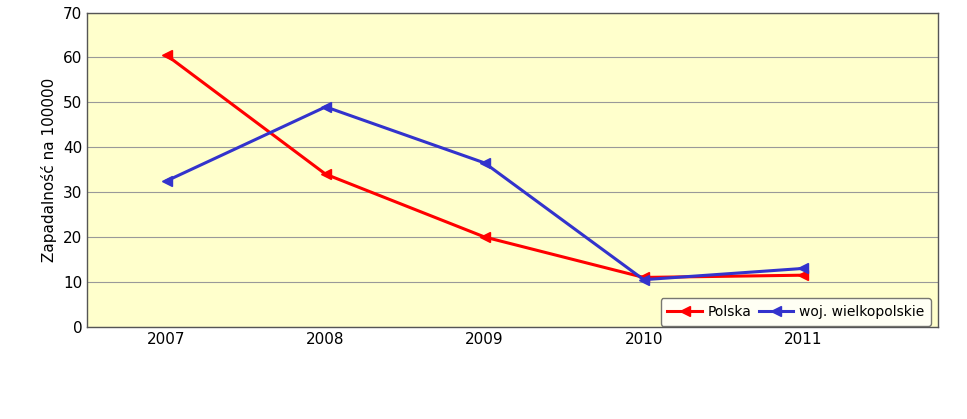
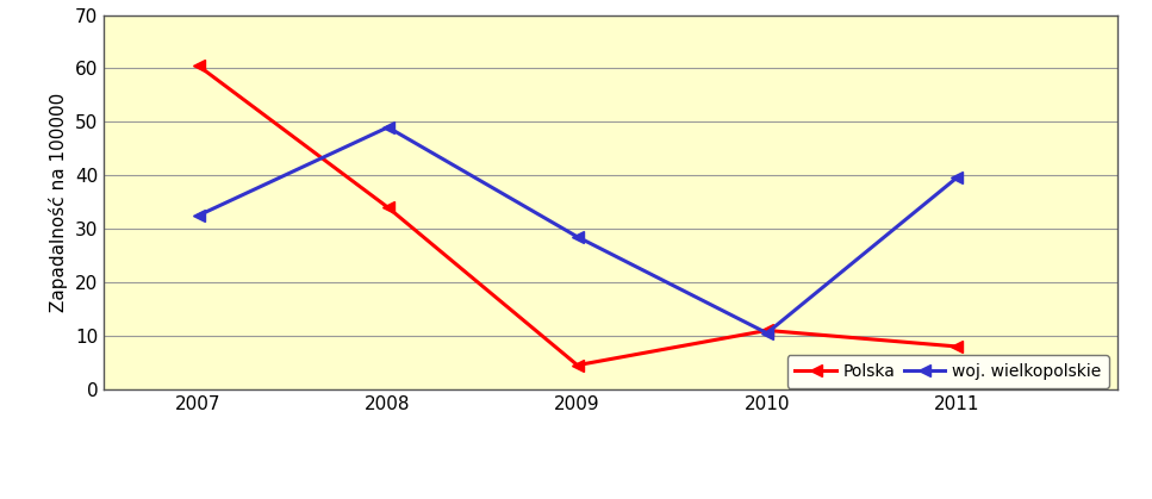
Polska/2009: 20.0 -> 4.5
woj. wielkopolskie/2009: 36.5 -> 28.5
Polska/2011: 11.5 -> 8.0
woj. wielkopolskie/2011: 13.0 -> 39.5
